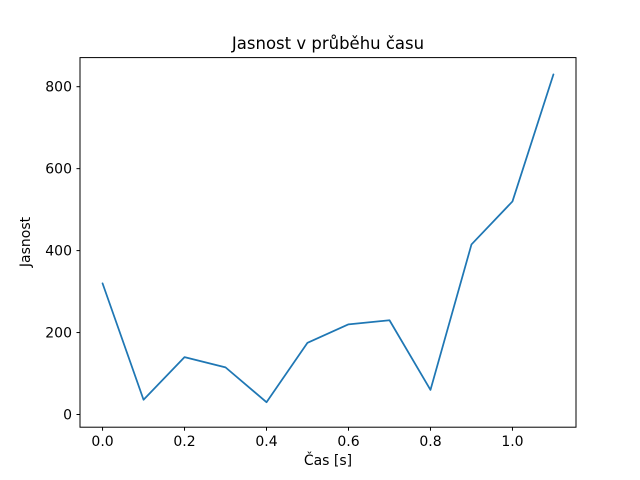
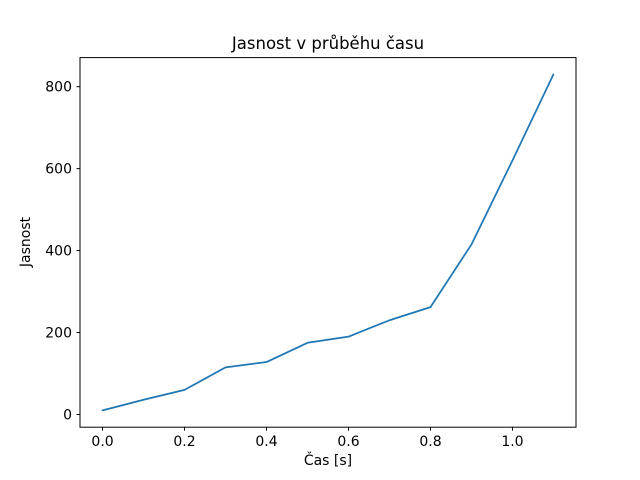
0.0: 320 -> 10
0.2: 140 -> 60
0.4: 30 -> 130
0.6: 220 -> 190
0.8: 60 -> 260
1.0: 520 -> 620
